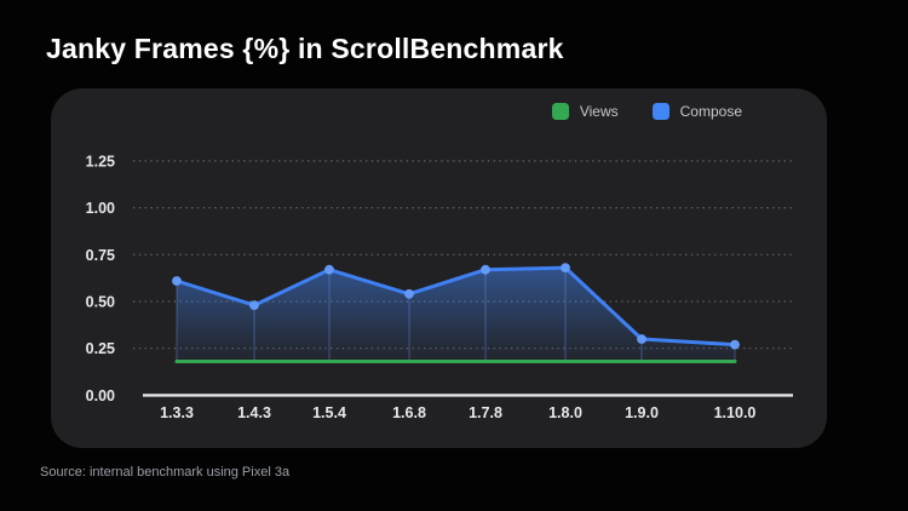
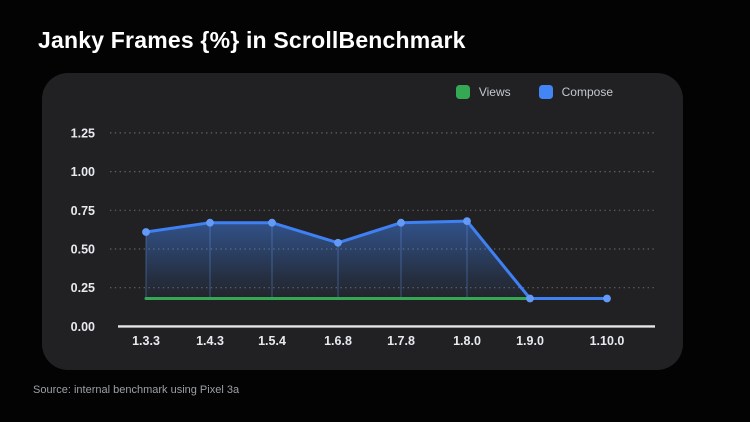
Compose/1.4.3: 0.48 -> 0.67
Compose/1.9.0: 0.30 -> 0.18
Compose/1.10.0: 0.27 -> 0.18
